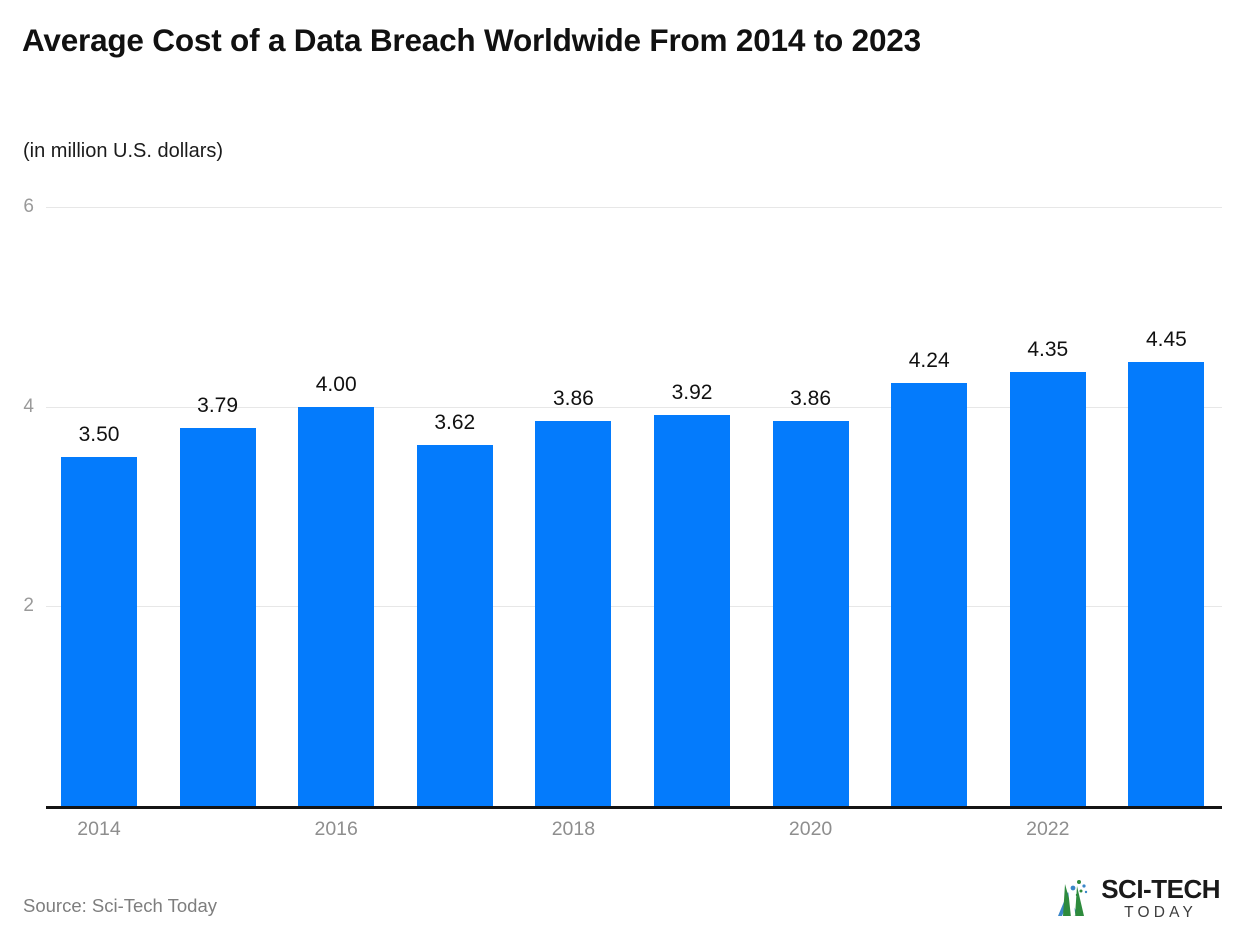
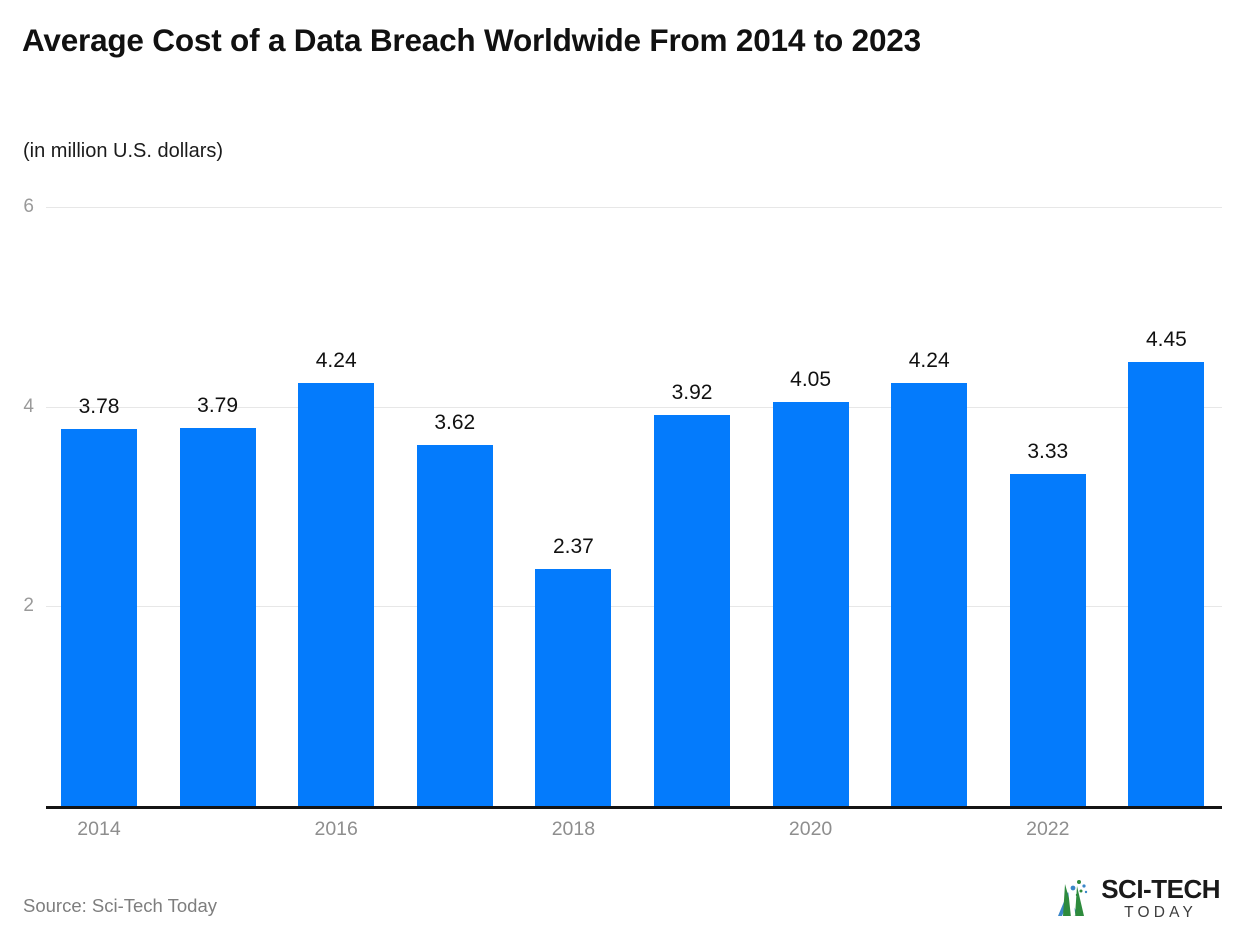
2014: 3.50 -> 3.78
2016: 4.00 -> 4.24
2018: 3.86 -> 2.37
2020: 3.86 -> 4.05
2022: 4.35 -> 3.33
